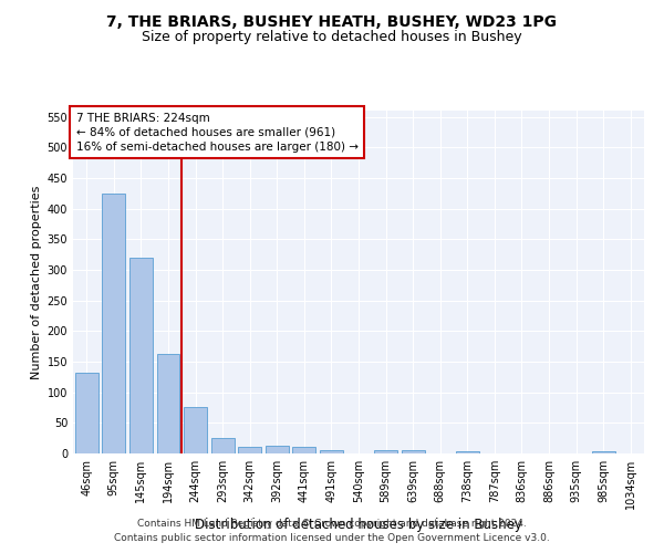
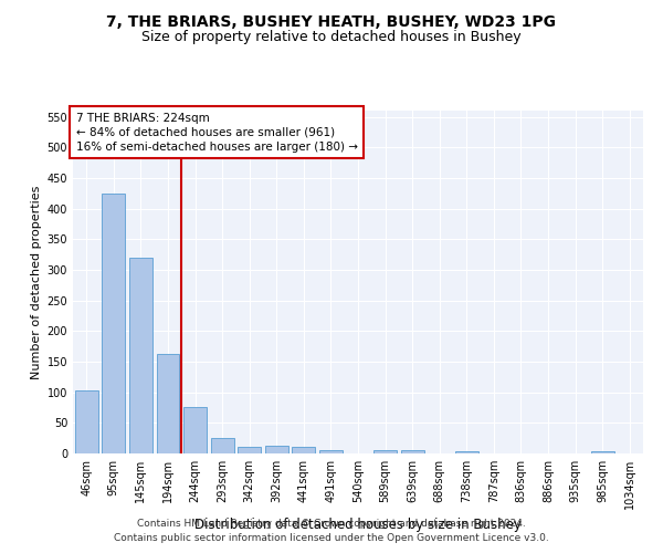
46sqm: 132 -> 103
